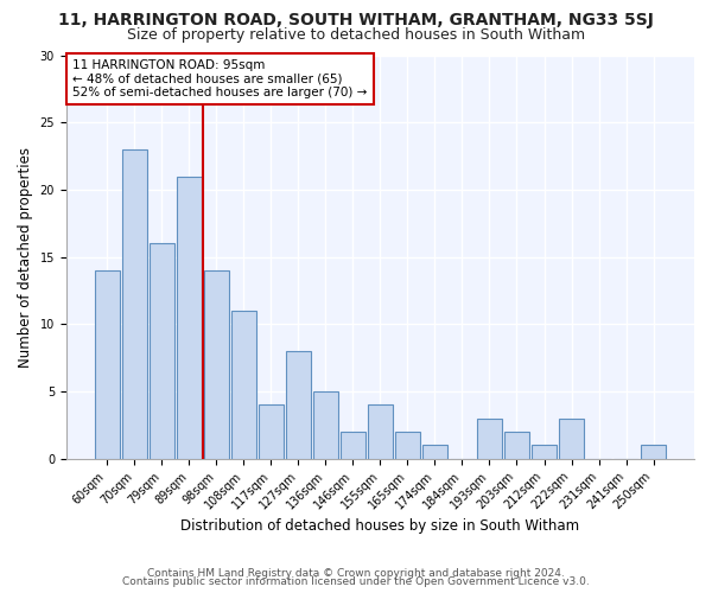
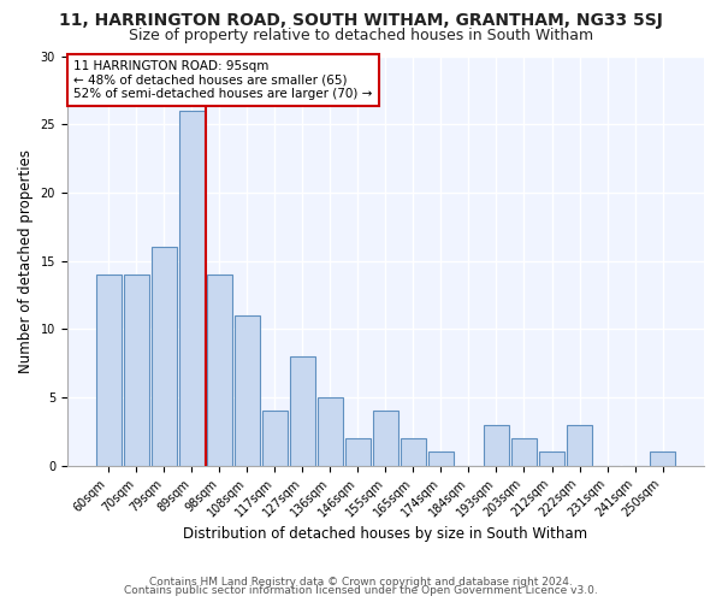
70sqm: 23 -> 14
89sqm: 21 -> 26
